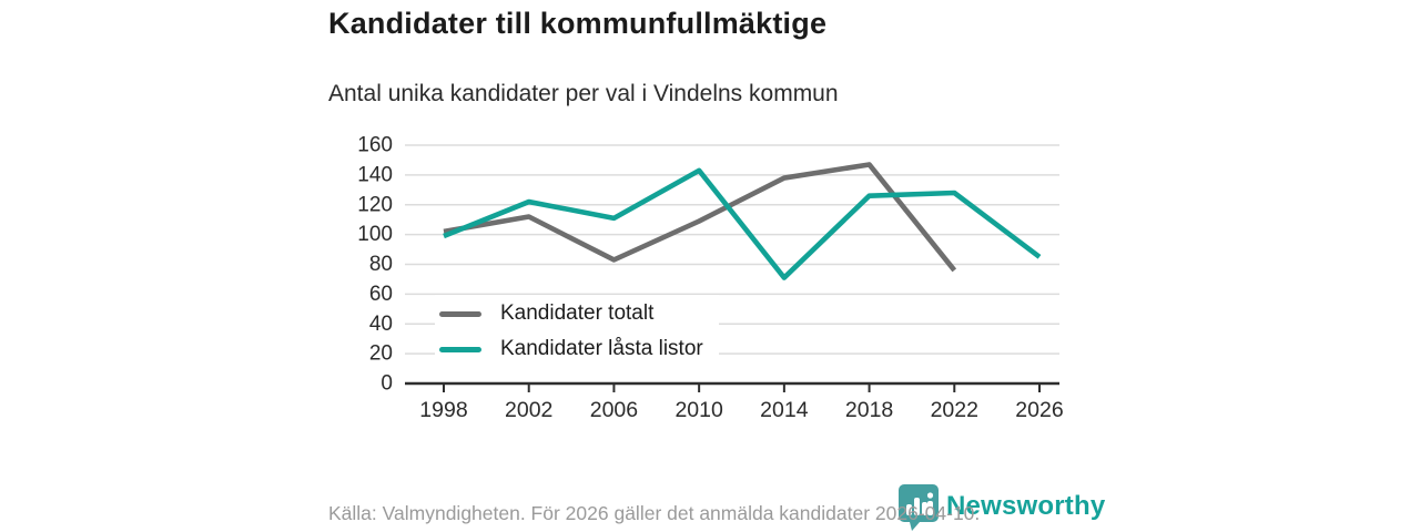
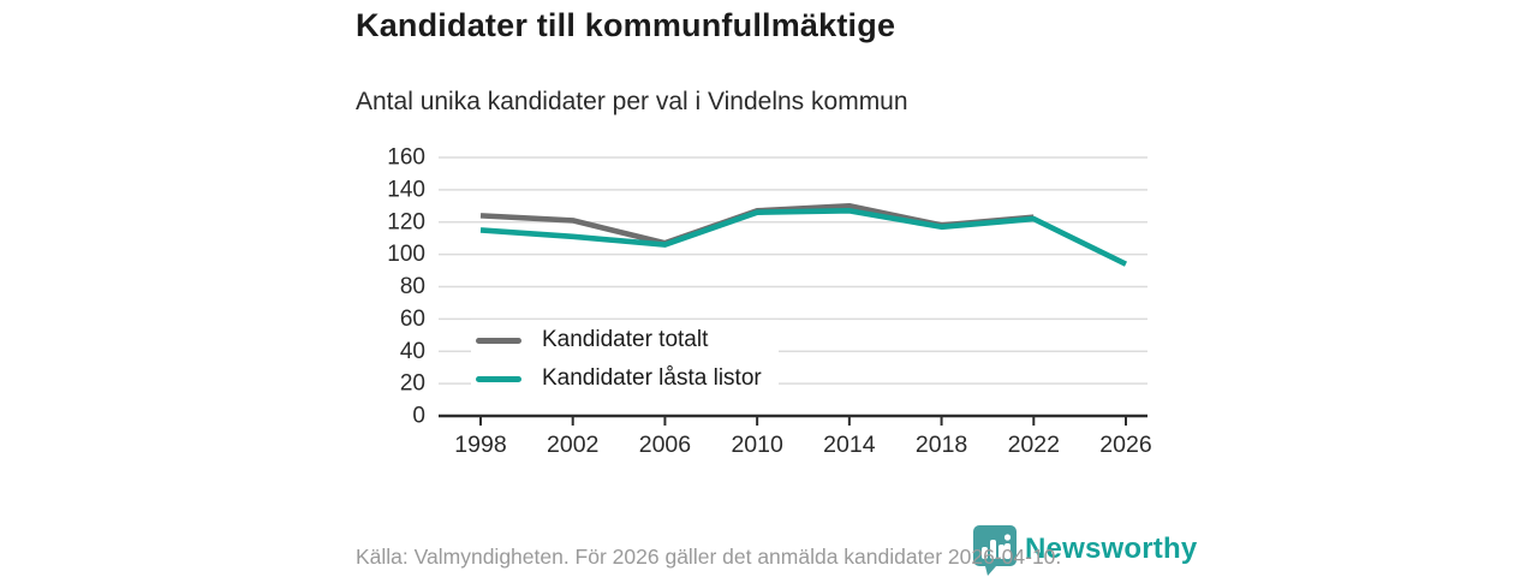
Kandidater totalt/1998: 102 -> 124
Kandidater låsta listor/1998: 99 -> 115
Kandidater totalt/2002: 112 -> 121
Kandidater låsta listor/2002: 122 -> 111
Kandidater totalt/2006: 83 -> 107
Kandidater låsta listor/2006: 111 -> 106
Kandidater totalt/2010: 109 -> 127
Kandidater låsta listor/2010: 143 -> 126
Kandidater totalt/2014: 138 -> 130
Kandidater låsta listor/2014: 71 -> 127
Kandidater totalt/2018: 147 -> 118
Kandidater låsta listor/2018: 126 -> 117
Kandidater totalt/2022: 76 -> 123
Kandidater låsta listor/2022: 128 -> 122
Kandidater låsta listor/2026: 85 -> 94
